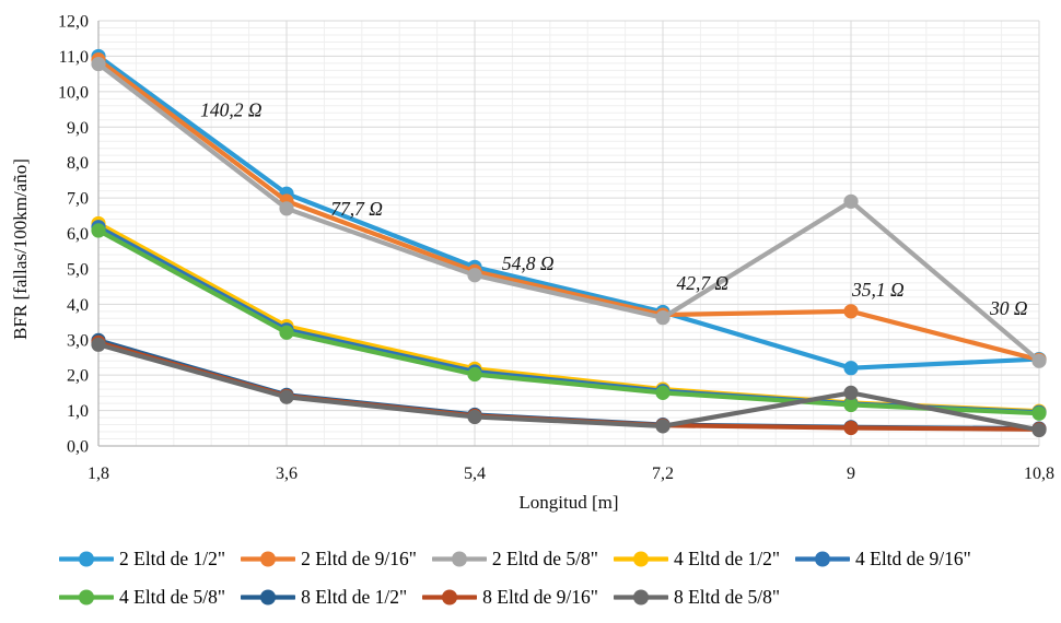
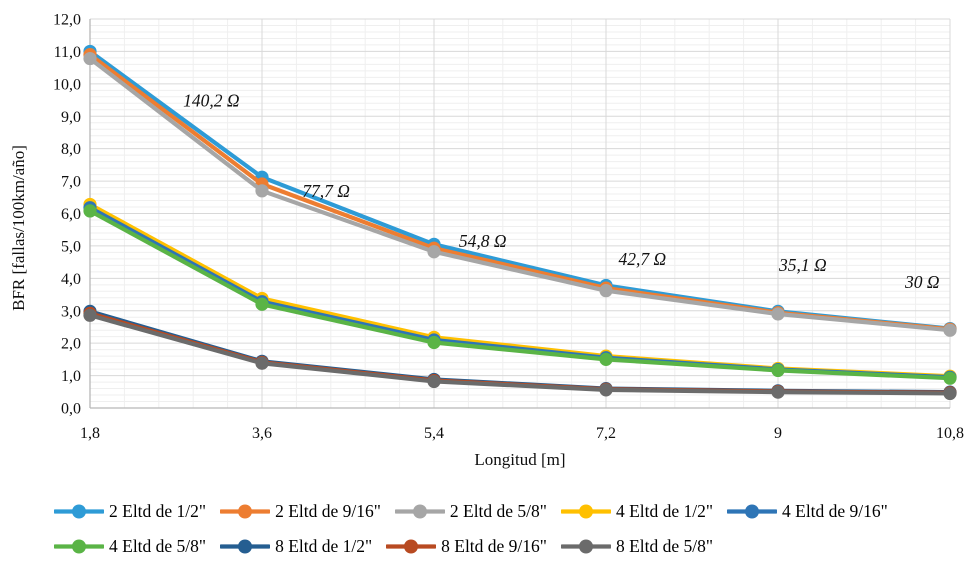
2 Eltd de 1/2"/9: 2,2 -> 3,0
2 Eltd de 9/16"/9: 3,8 -> 2,9
2 Eltd de 5/8"/9: 6,9 -> 2,9
8 Eltd de 5/8"/9: 1,5 -> 0,5
